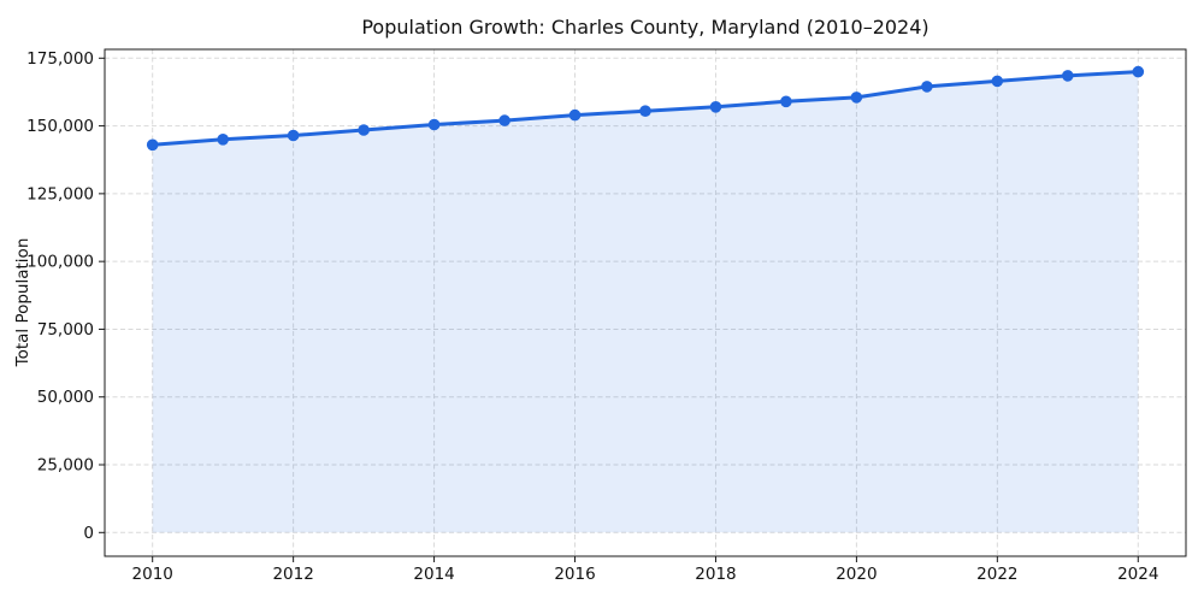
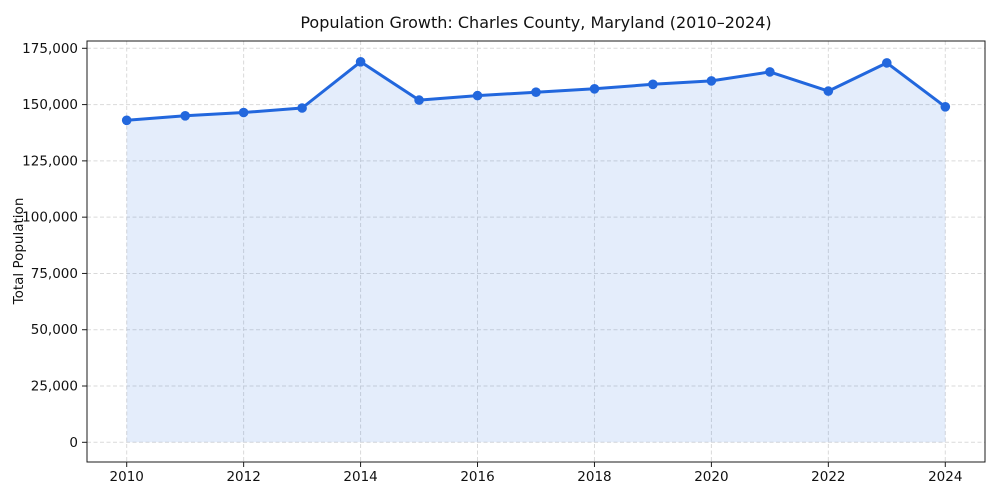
2014: 150000 -> 169000
2022: 166000 -> 156000
2024: 170000 -> 149000
